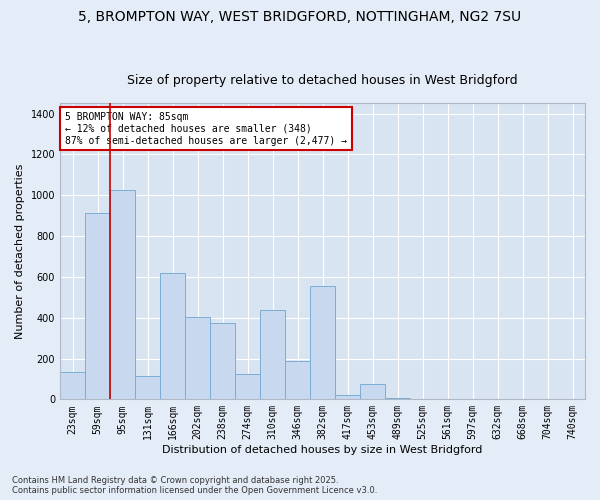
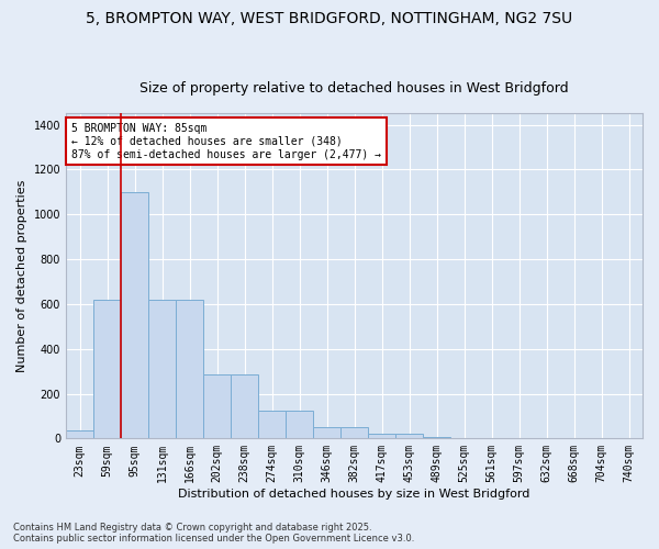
23sqm: 135 -> 35
59sqm: 915 -> 620
95sqm: 1025 -> 1100
131sqm: 115 -> 620
202sqm: 405 -> 285
238sqm: 375 -> 285
310sqm: 440 -> 125
346sqm: 190 -> 50
382sqm: 555 -> 50
453sqm: 75 -> 20
